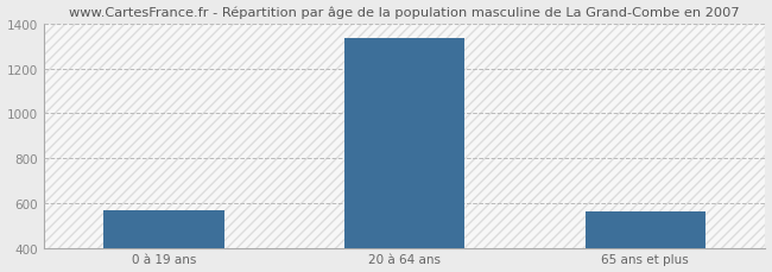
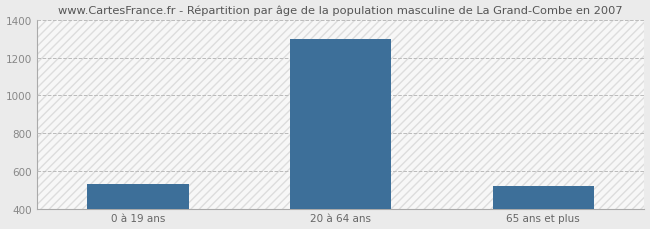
0 à 19 ans: 570 -> 530
20 à 64 ans: 1340 -> 1300
65 ans et plus: 560 -> 520
